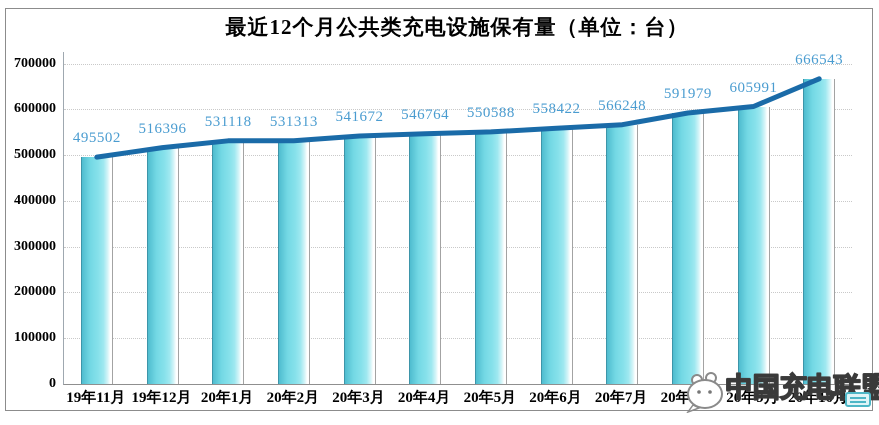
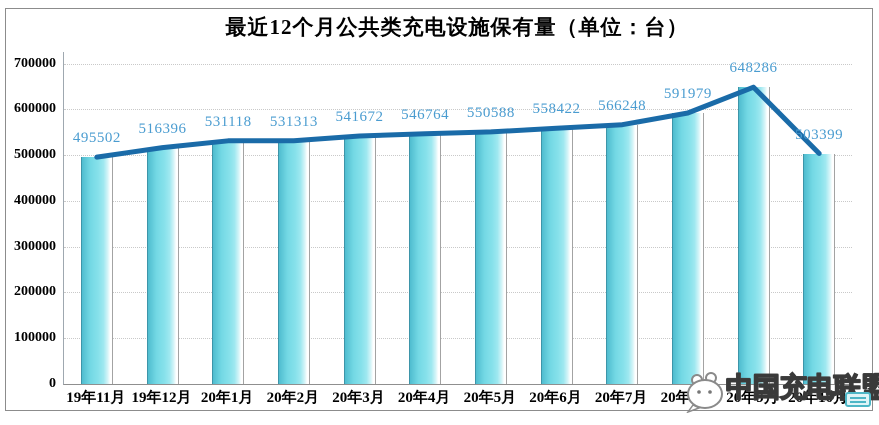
20年9月: 605991 -> 648286
20年10月: 666543 -> 503399
